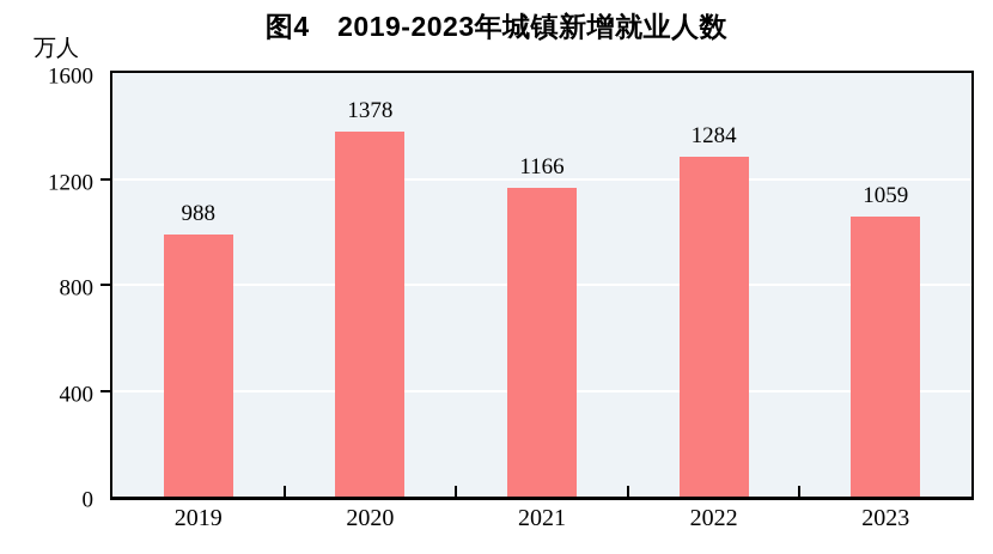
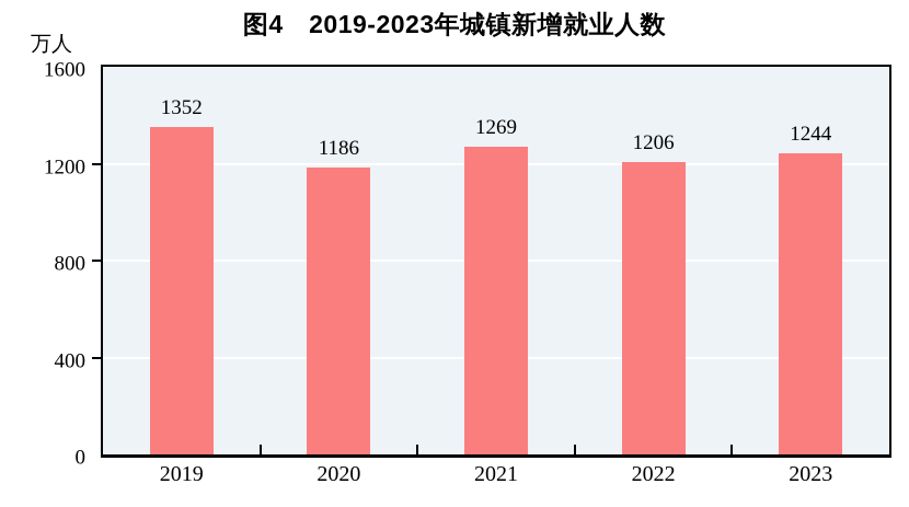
2019: 988 -> 1352
2020: 1378 -> 1186
2021: 1166 -> 1269
2022: 1284 -> 1206
2023: 1059 -> 1244
